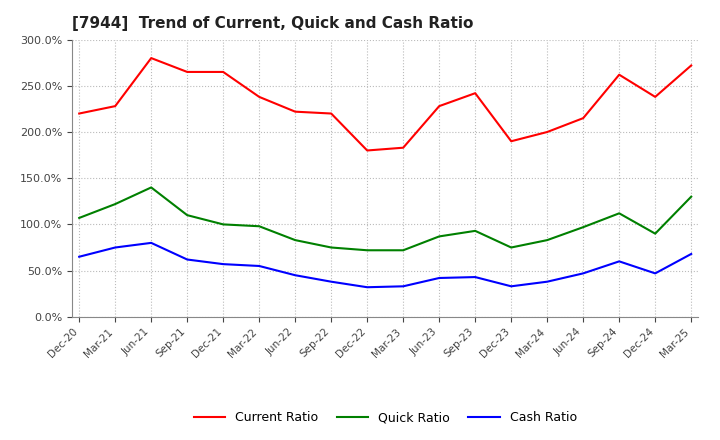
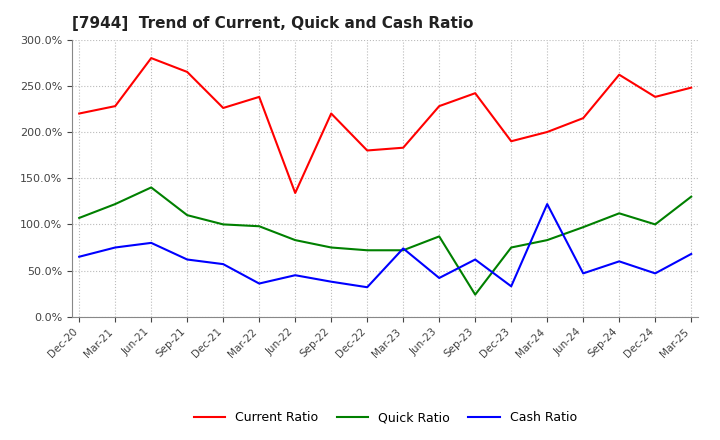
Current Ratio/Dec-21: 265% -> 226%
Cash Ratio/Mar-22: 55% -> 36%
Current Ratio/Jun-22: 222% -> 134%
Cash Ratio/Mar-23: 33% -> 74%
Quick Ratio/Sep-23: 93% -> 24%
Cash Ratio/Sep-23: 43% -> 62%
Cash Ratio/Mar-24: 38% -> 122%
Quick Ratio/Dec-24: 90% -> 100%
Current Ratio/Mar-25: 272% -> 248%
